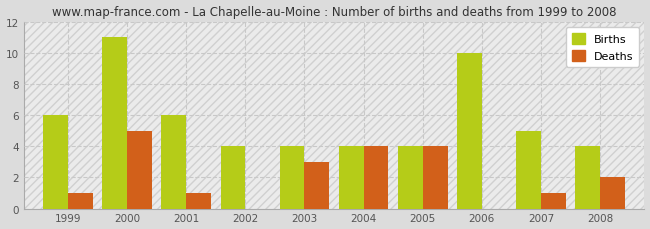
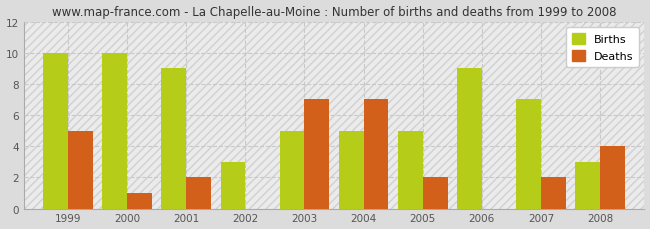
Births/1999: 6 -> 10
Deaths/1999: 1 -> 5
Births/2000: 11 -> 10
Deaths/2000: 5 -> 1
Births/2001: 6 -> 9
Deaths/2001: 1 -> 2
Births/2002: 4 -> 3
Births/2003: 4 -> 5
Deaths/2003: 3 -> 7
Births/2004: 4 -> 5
Deaths/2004: 4 -> 7
Births/2005: 4 -> 5
Deaths/2005: 4 -> 2
Births/2006: 10 -> 9
Births/2007: 5 -> 7
Deaths/2007: 1 -> 2
Births/2008: 4 -> 3
Deaths/2008: 2 -> 4
